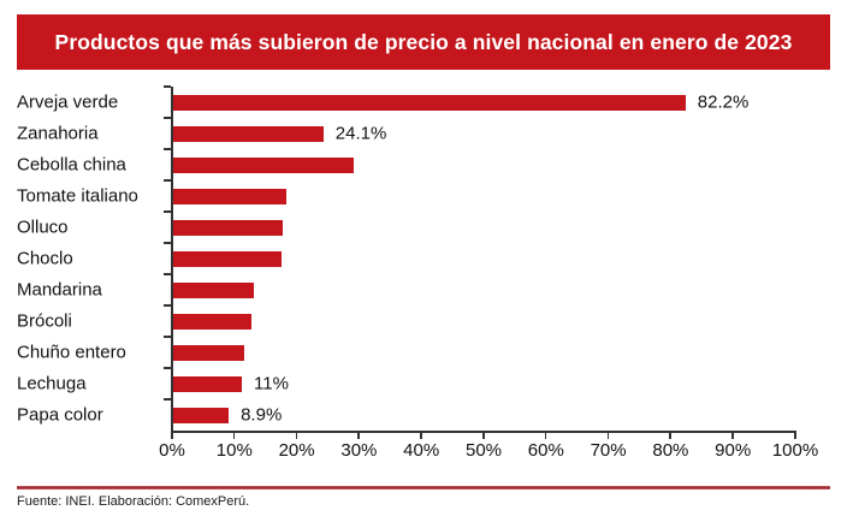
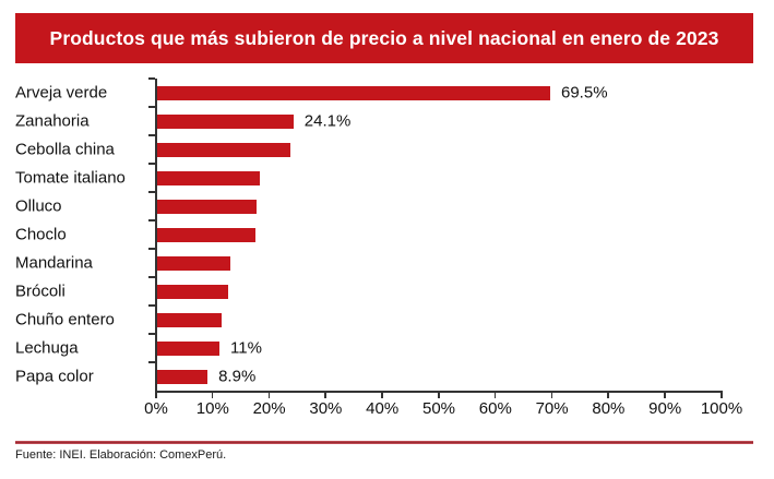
Arveja verde: 82.2% -> 69.5%
Cebolla china: 29% -> 24%
